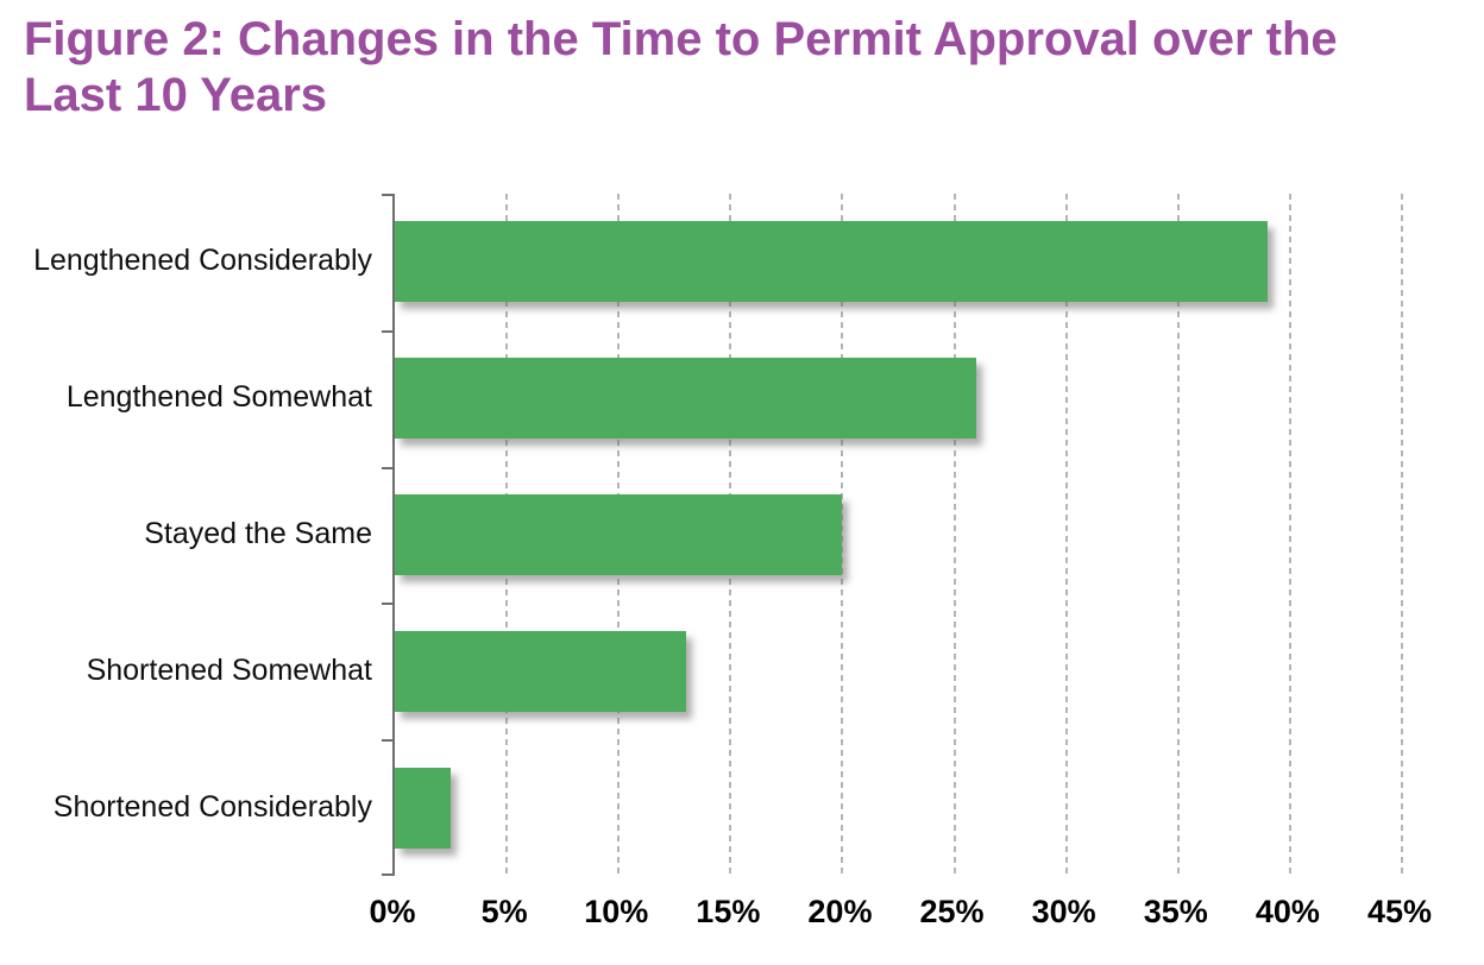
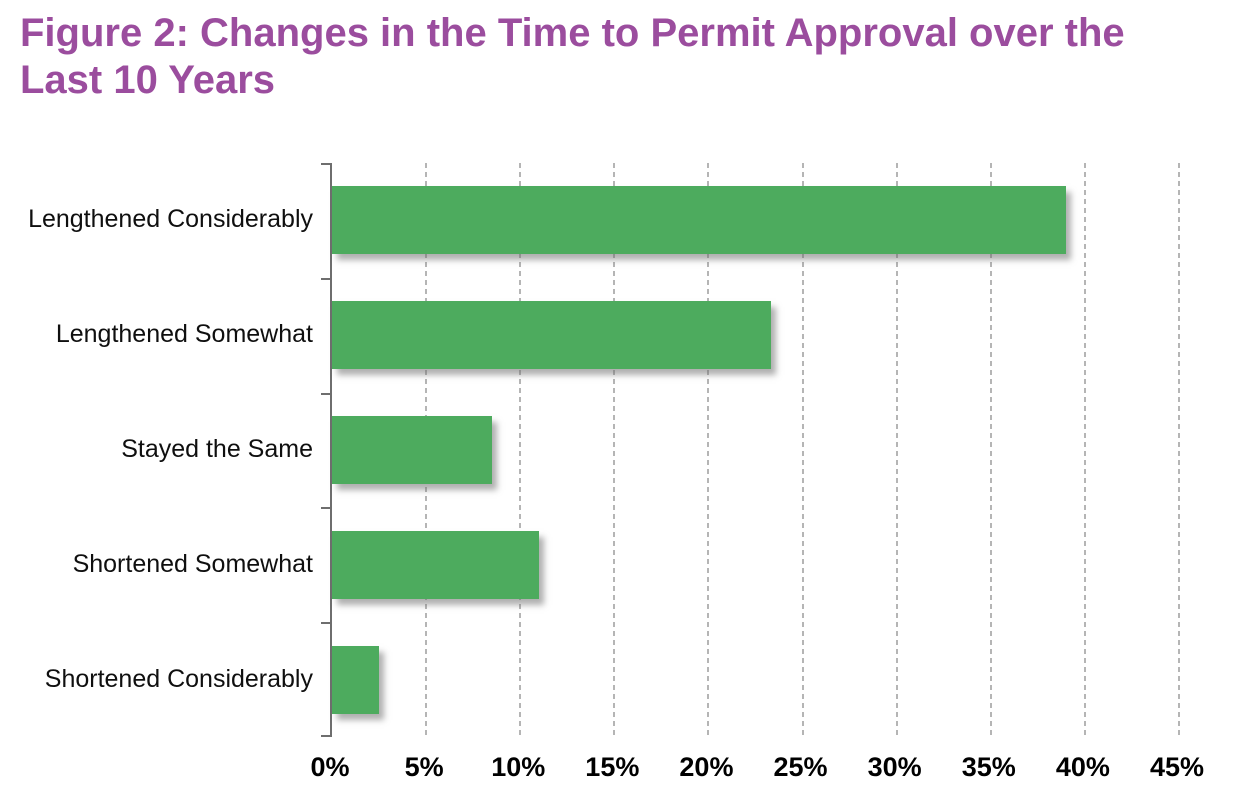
Lengthened Somewhat: 26.0% -> 23.3%
Stayed the Same: 20.0% -> 8.5%
Shortened Somewhat: 13.0% -> 11.0%
